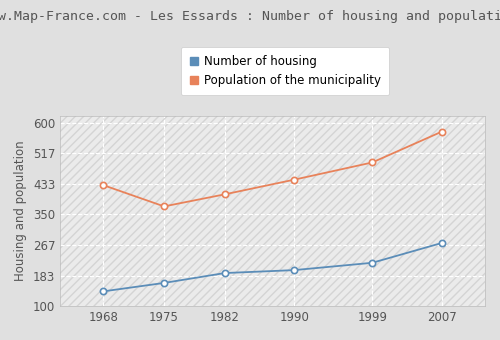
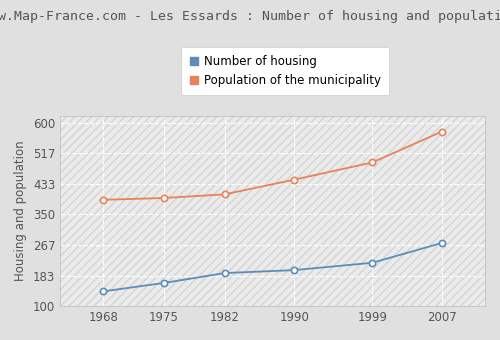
Population of the municipality/1968: 430 -> 390
Population of the municipality/1975: 372 -> 395
